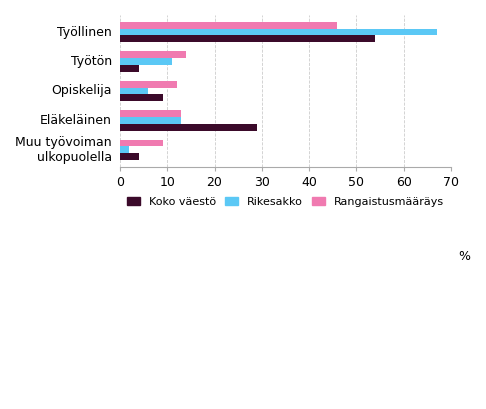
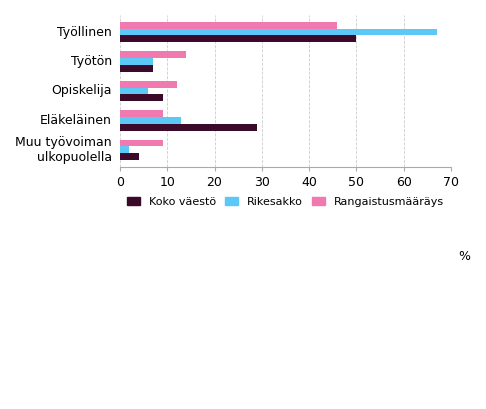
Koko väestö/Työllinen: 54 -> 50
Rikesakko/Työtön: 11 -> 7
Koko väestö/Työtön: 4 -> 7
Rangaistusmääräys/Eläkeläinen: 13 -> 9
